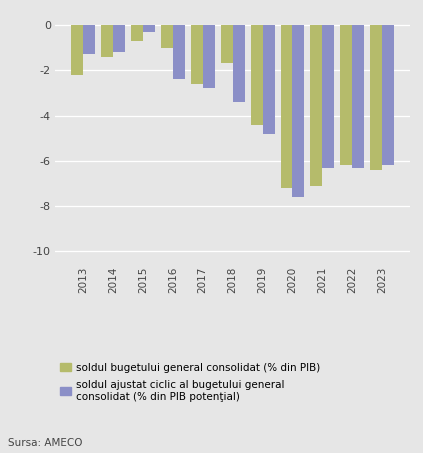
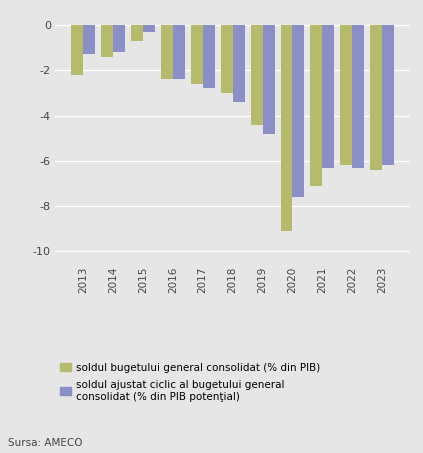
soldul bugetului general consolidat (% din PIB)/2016: -1.0 -> -2.4
soldul bugetului general consolidat (% din PIB)/2018: -1.7 -> -3.0
soldul bugetului general consolidat (% din PIB)/2020: -7.2 -> -9.1
